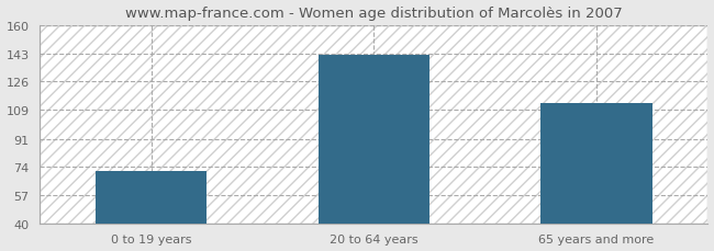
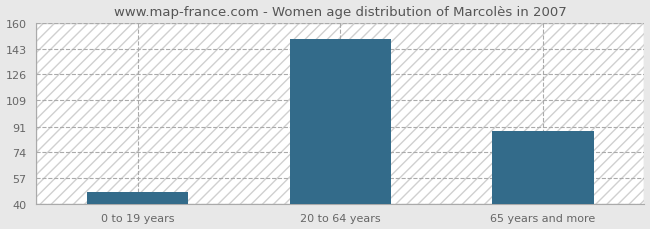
0 to 19 years: 72 -> 48
20 to 64 years: 142 -> 149
65 years and more: 113 -> 88
